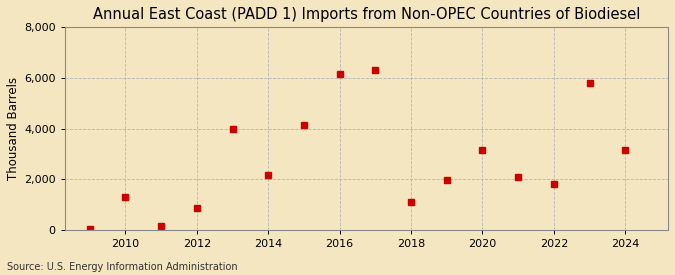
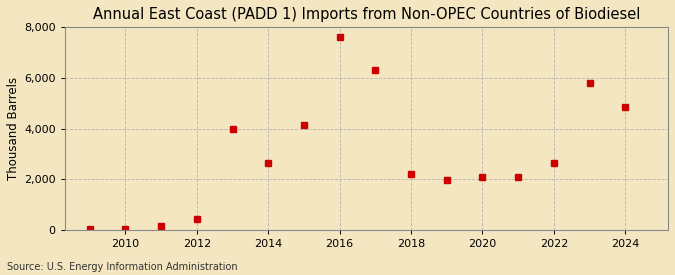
2010: 1,300 -> 50
2012: 850 -> 430
2014: 2,150 -> 2,650
2016: 6,150 -> 7,600
2018: 1,100 -> 2,200
2020: 3,150 -> 2,100
2022: 1,800 -> 2,620
2024: 3,150 -> 4,850
